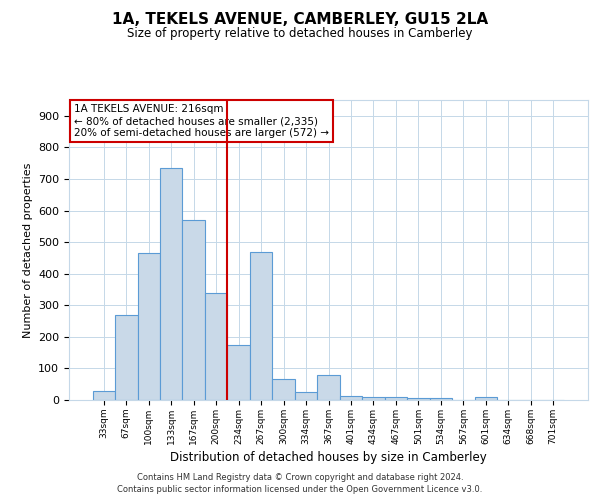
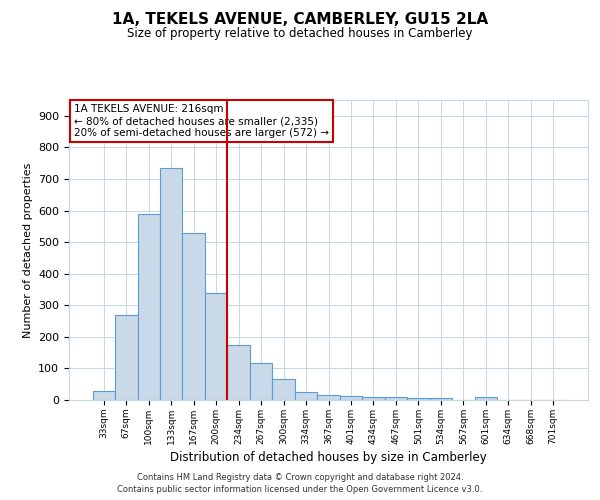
100sqm: 465 -> 590
167sqm: 570 -> 530
267sqm: 470 -> 118
367sqm: 80 -> 15
